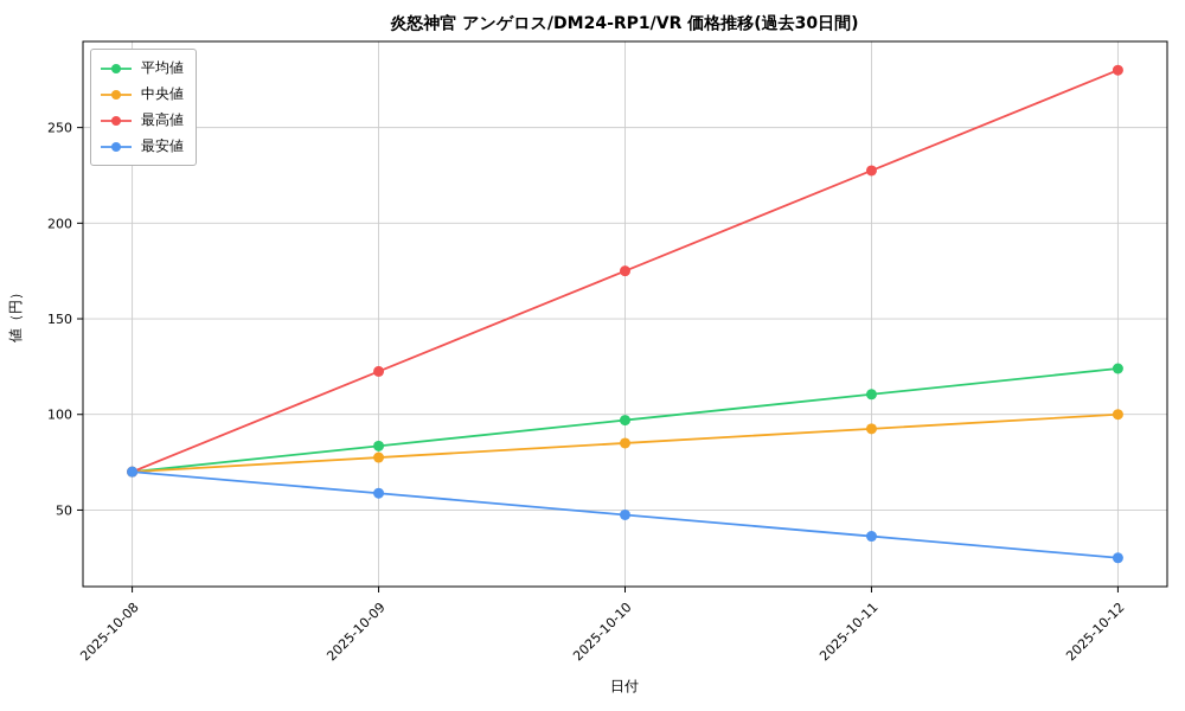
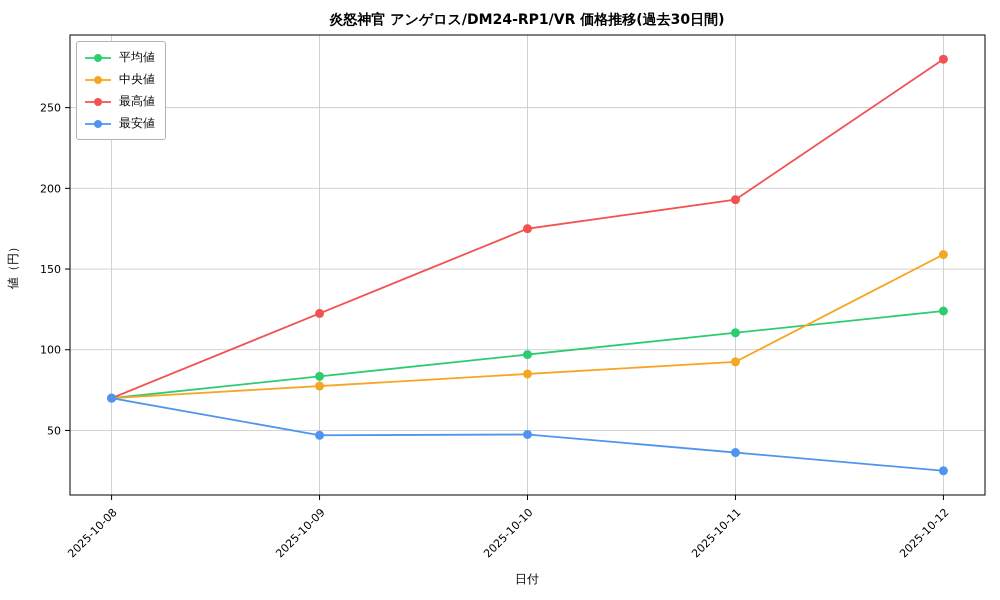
最安値/2025-10-09: 59 -> 47
最高値/2025-10-11: 228 -> 193
中央値/2025-10-12: 100 -> 159
